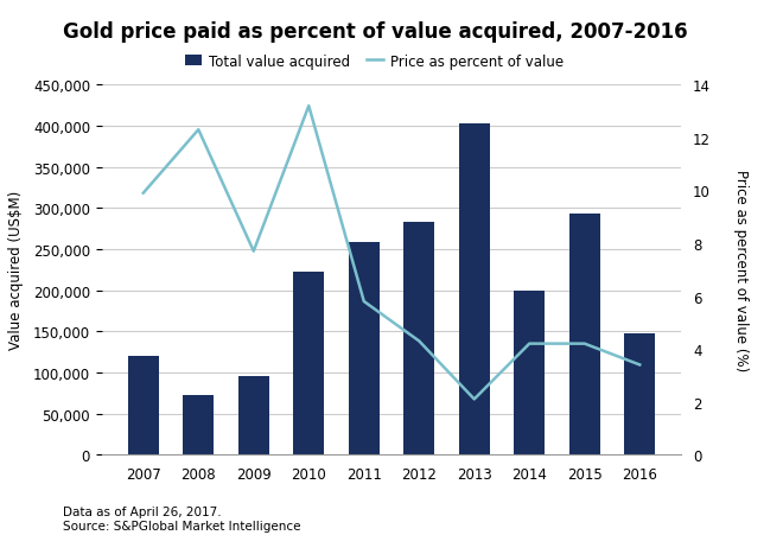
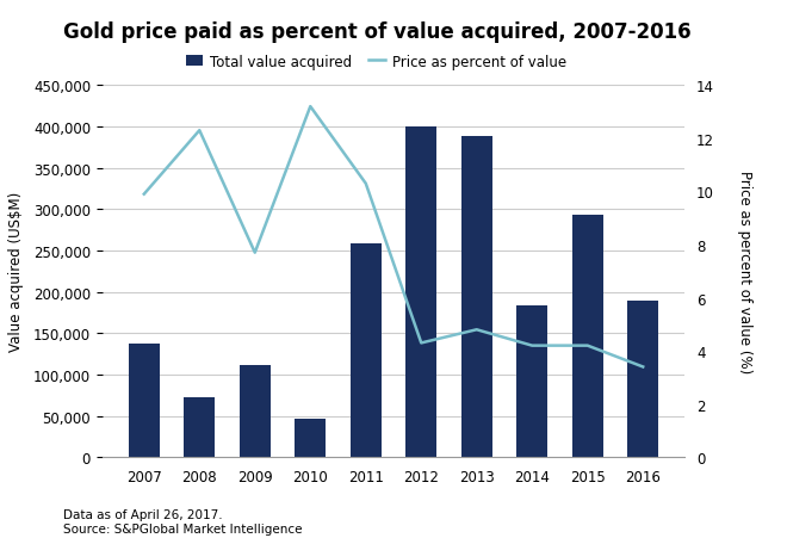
Total value acquired/2007: 120,000 -> 138,000
Total value acquired/2009: 96,000 -> 112,000
Total value acquired/2010: 222,000 -> 46,000
Price as percent of value/2011: 5.8 -> 10.3
Total value acquired/2012: 283,000 -> 400,000
Total value acquired/2013: 403,000 -> 388,000
Price as percent of value/2013: 2.1 -> 4.8
Total value acquired/2014: 200,000 -> 184,000
Total value acquired/2016: 147,000 -> 190,000
